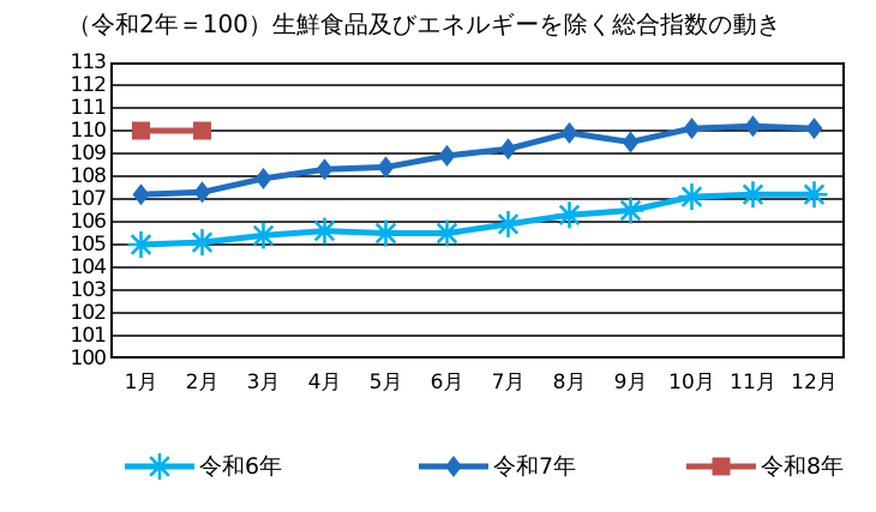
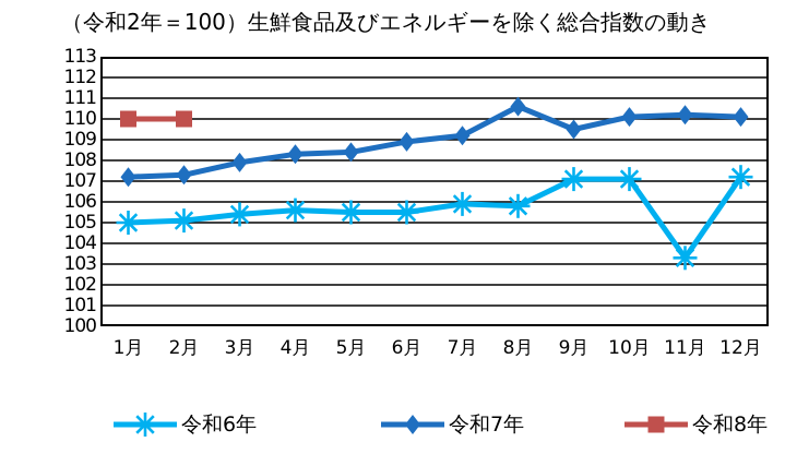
令和6年/8月: 106.3 -> 105.8
令和7年/8月: 109.9 -> 110.6
令和6年/9月: 106.5 -> 107.1
令和6年/11月: 107.2 -> 103.3
